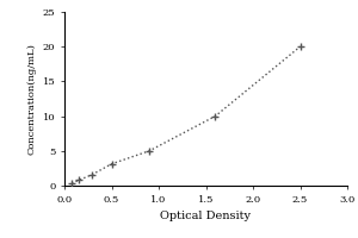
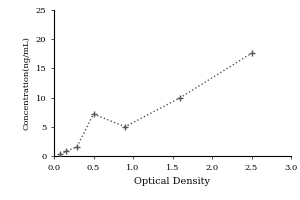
0.5: 3.1 -> 7.2
2.5: 20.0 -> 17.6
